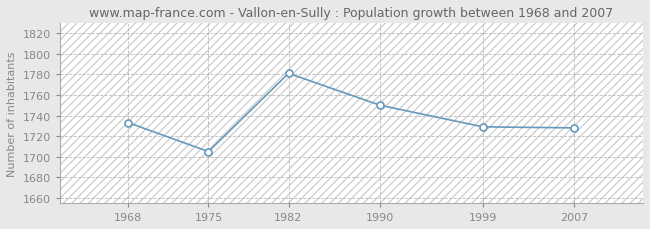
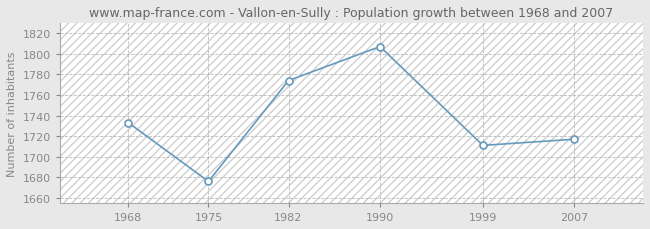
1975: 1705 -> 1676
1982: 1781 -> 1774
1990: 1750 -> 1807
1999: 1729 -> 1711
2007: 1728 -> 1717
